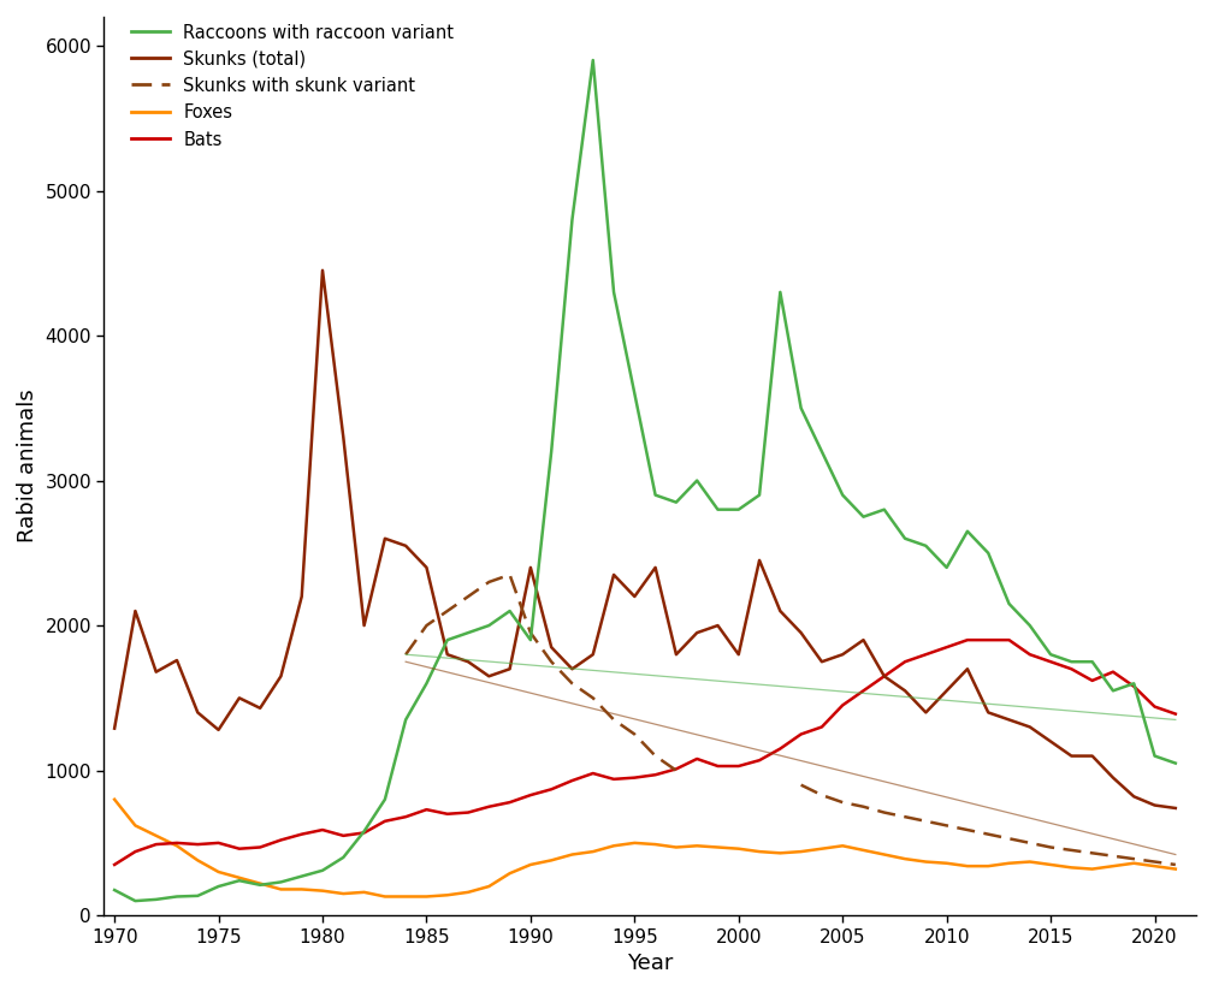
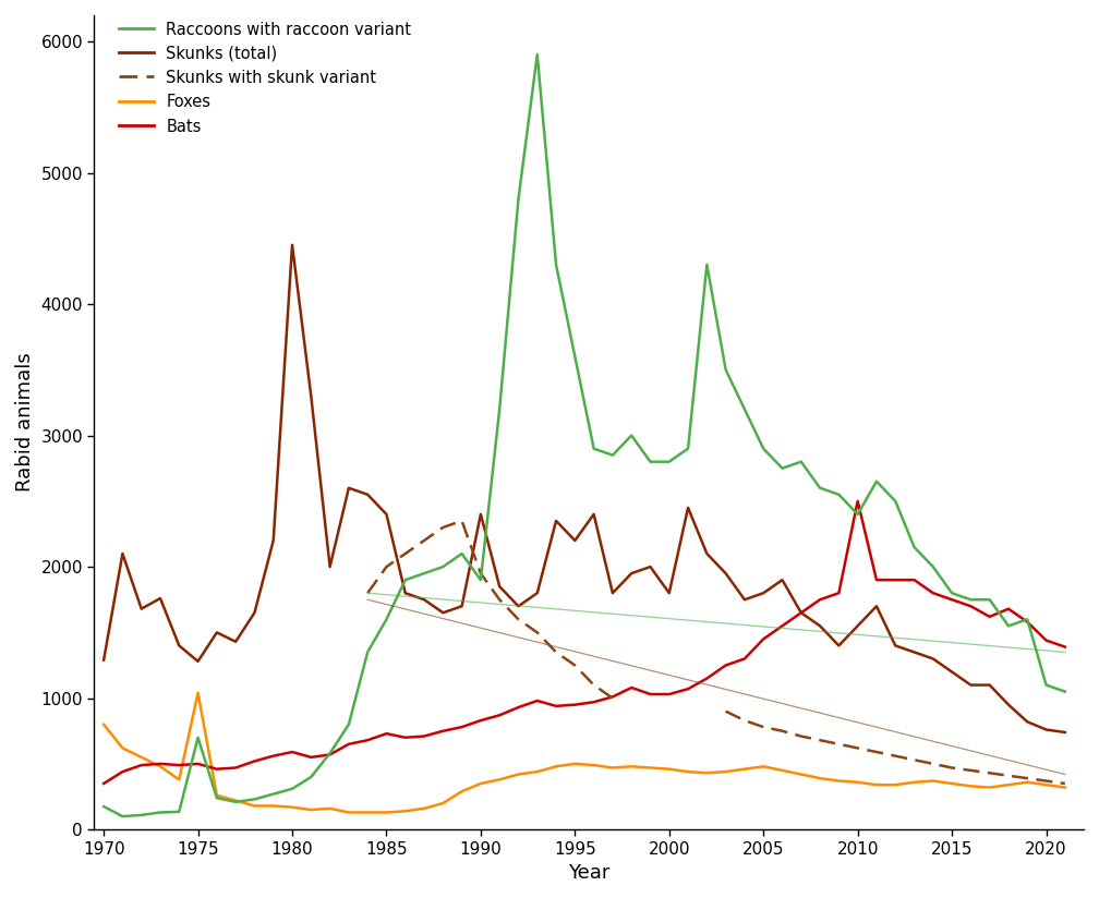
Raccoons with raccoon variant/1975: 200 -> 700
Foxes/1975: 300 -> 1040
Bats/2010: 1850 -> 2500
